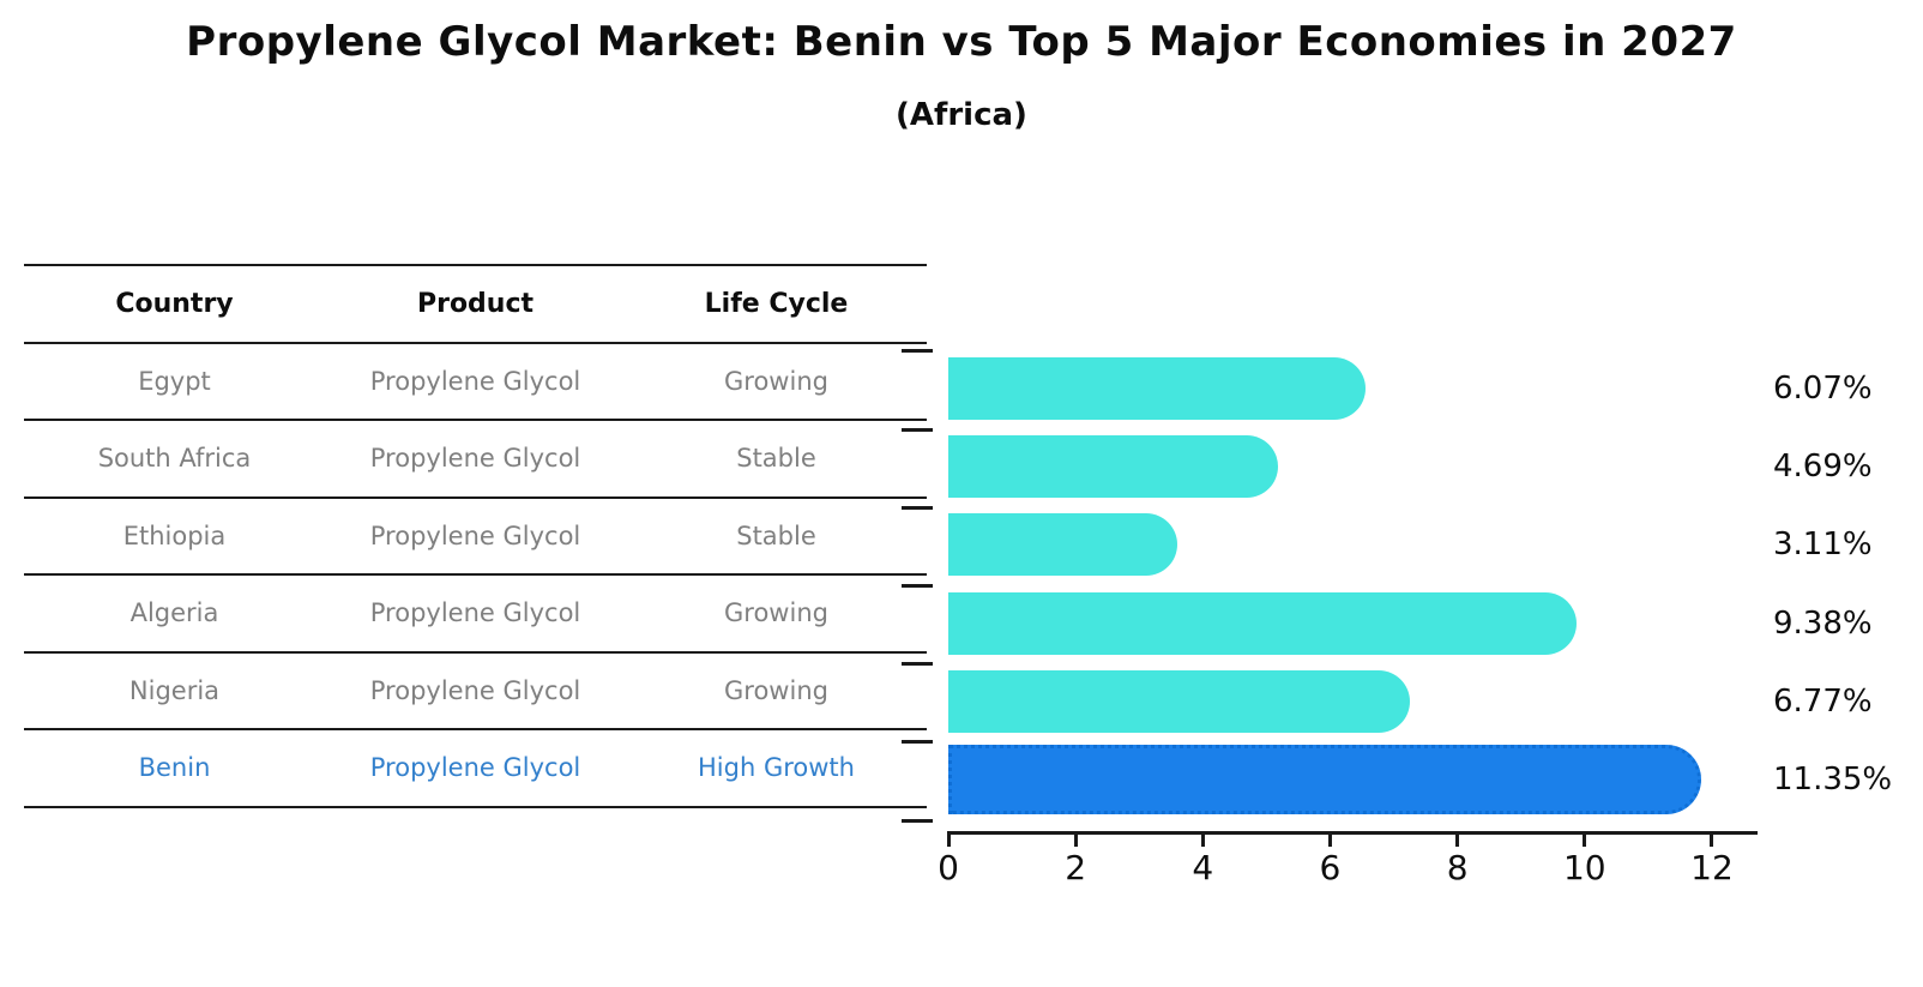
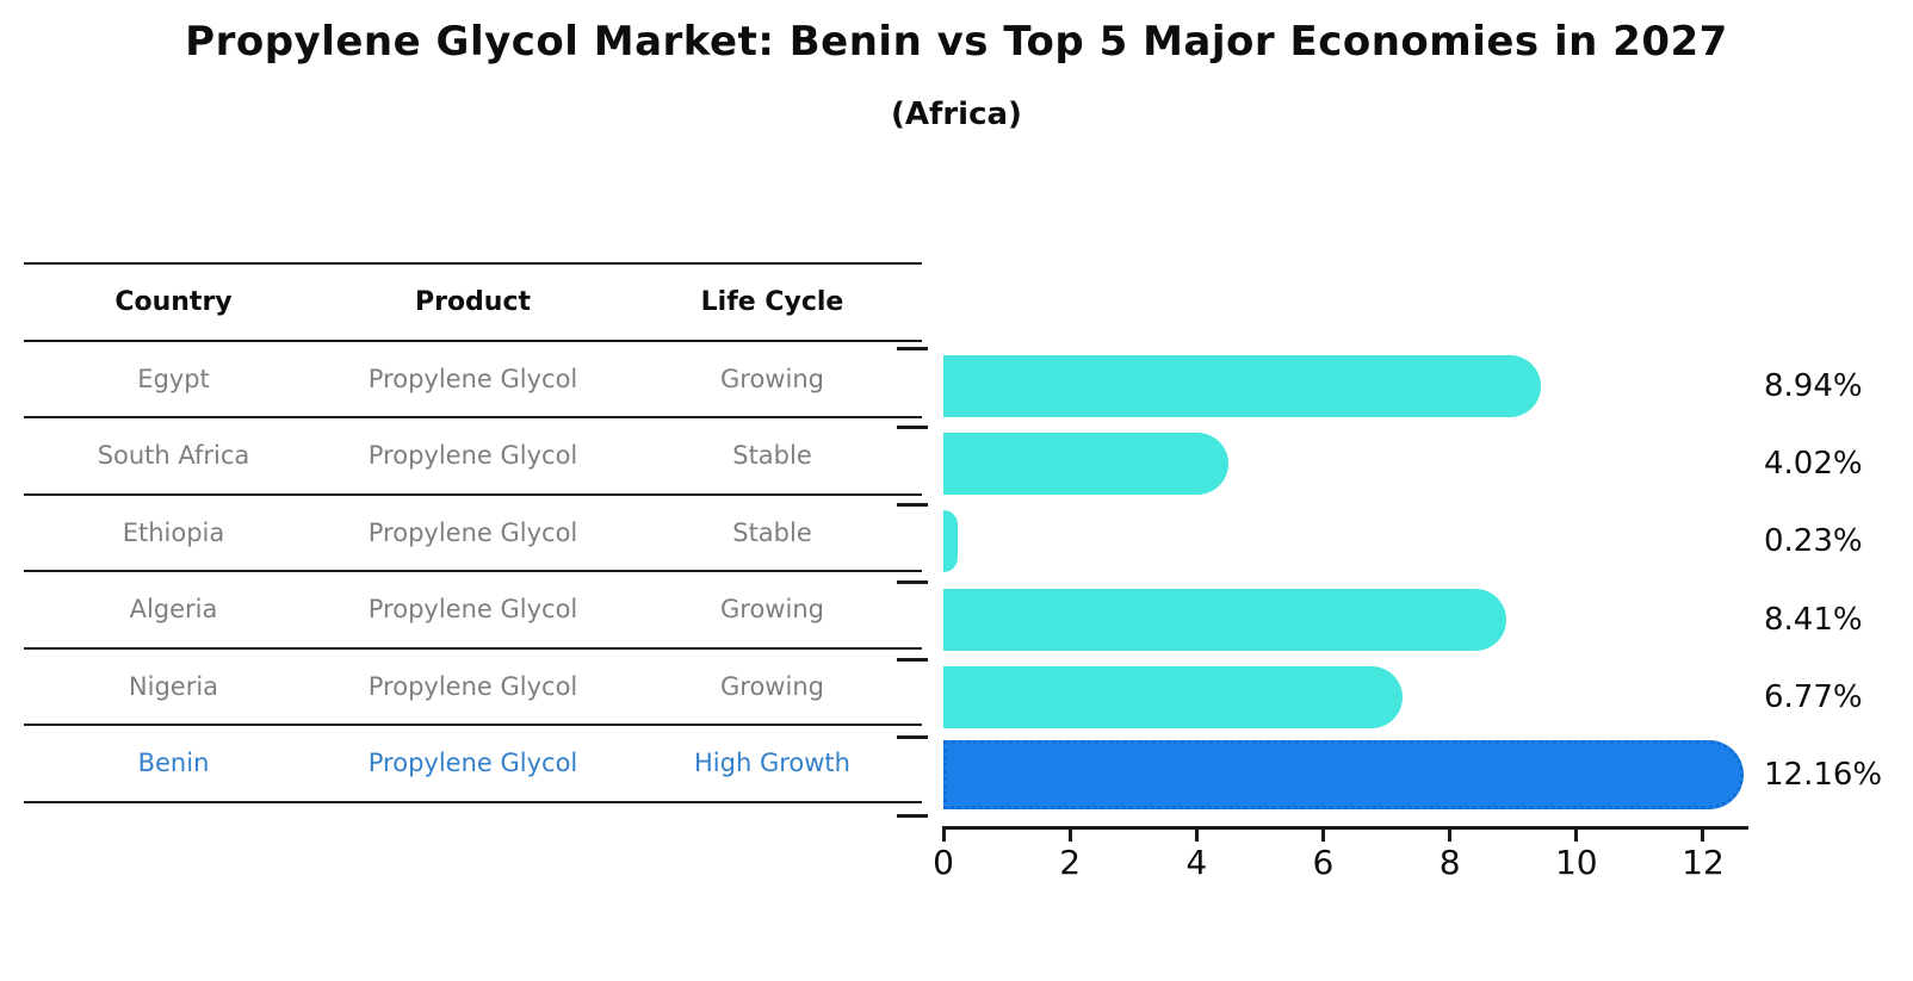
Egypt: 6.07% -> 8.94%
South Africa: 4.69% -> 4.02%
Ethiopia: 3.11% -> 0.23%
Algeria: 9.38% -> 8.41%
Benin: 11.35% -> 12.16%
